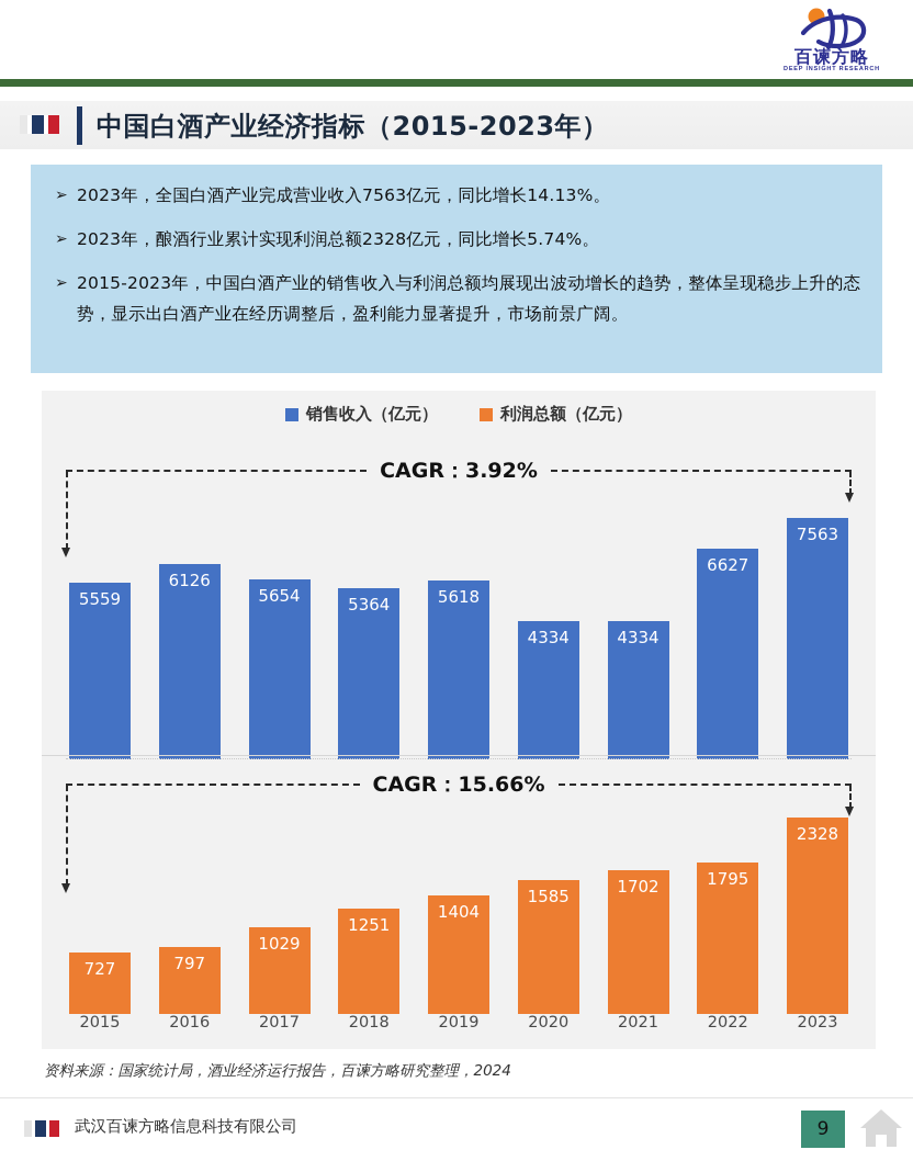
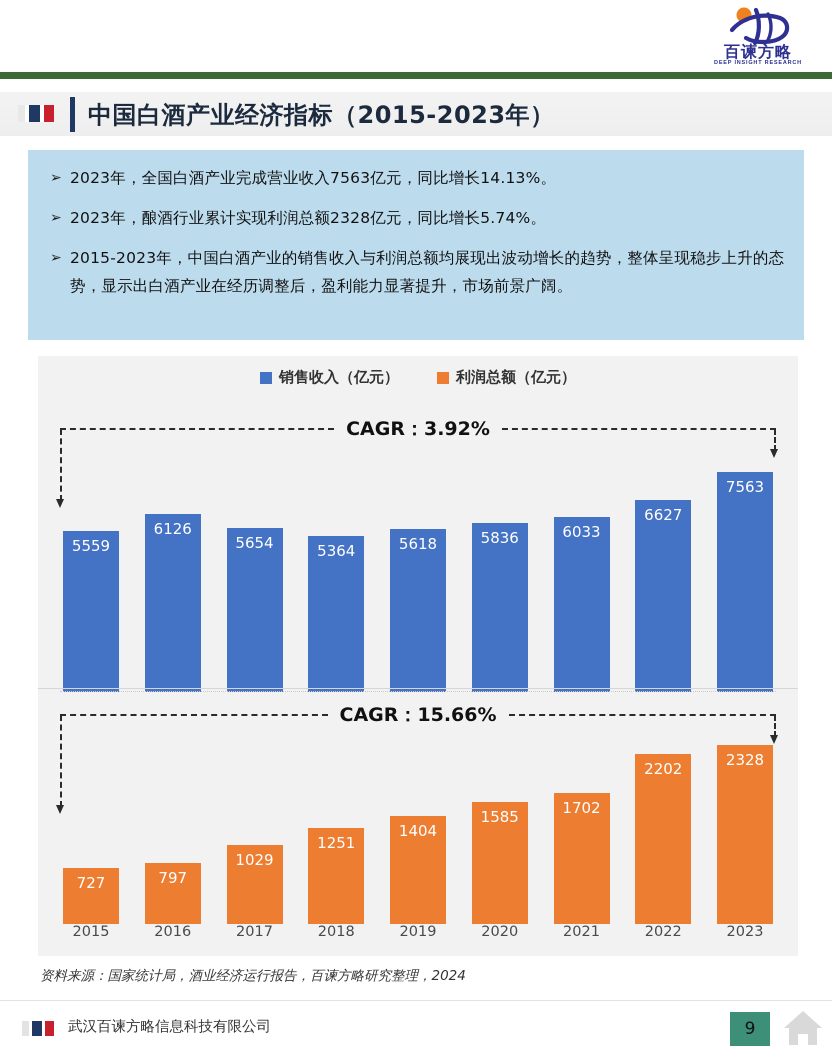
销售收入（亿元）/2020: 4334 -> 5836
销售收入（亿元）/2021: 4334 -> 6033
利润总额（亿元）/2022: 1795 -> 2202
